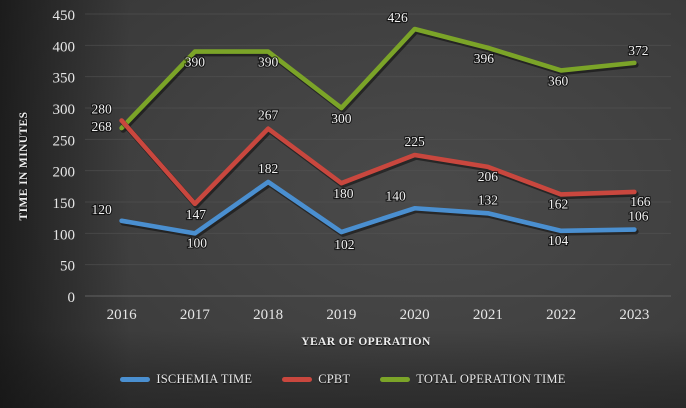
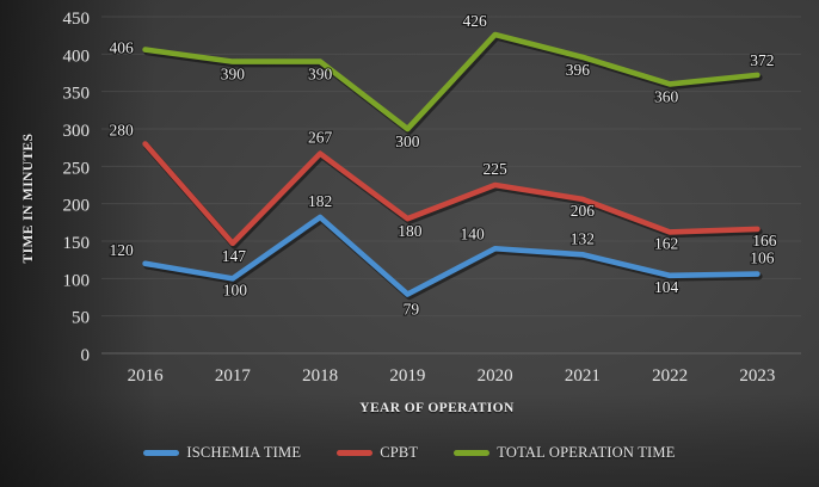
TOTAL OPERATION TIME/2016: 268 -> 406
ISCHEMIA TIME/2019: 102 -> 79
